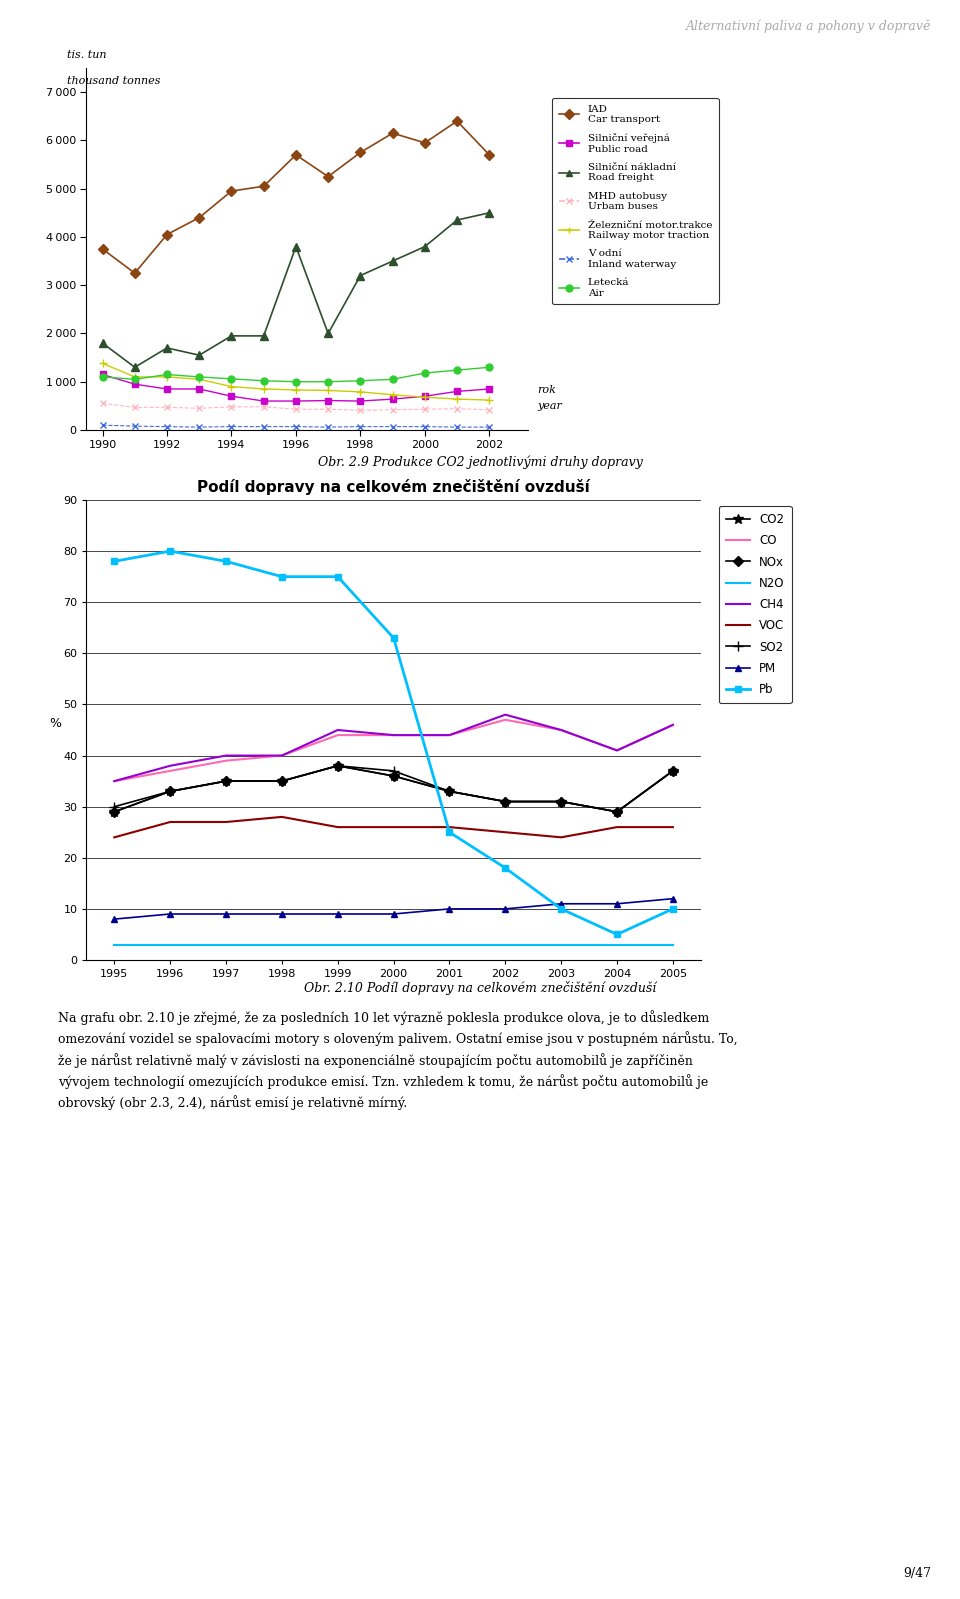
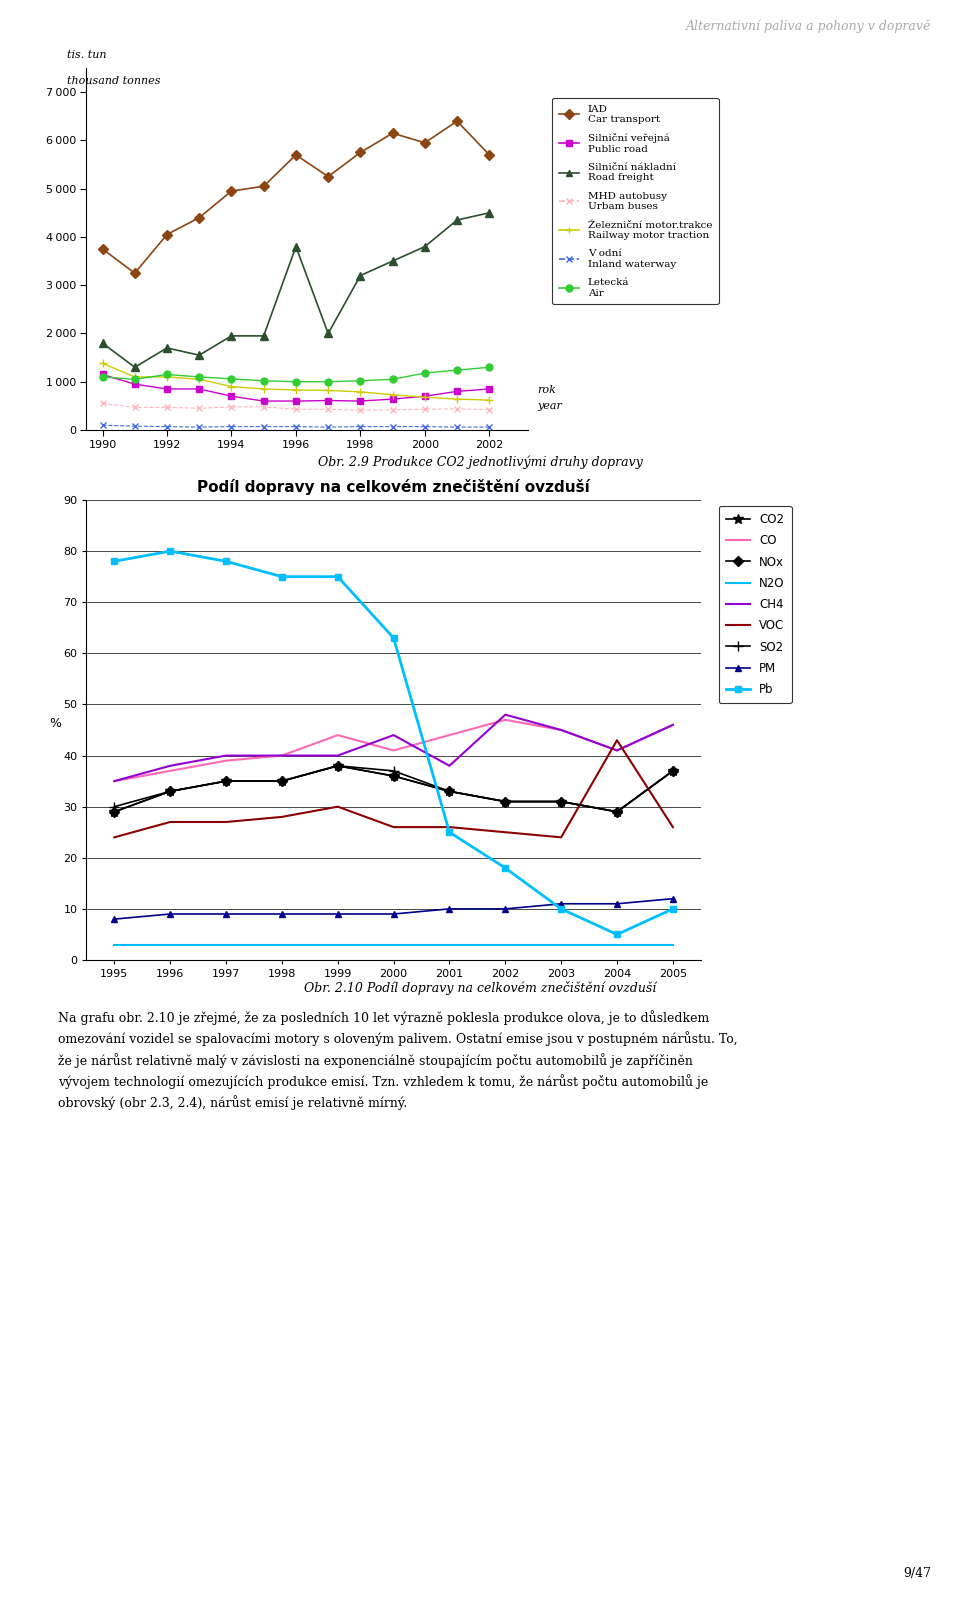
Podíl dopravy na celkovém znečištění ovzduší/CH4/1999: 45 -> 40
Podíl dopravy na celkovém znečištění ovzduší/VOC/1999: 26 -> 30
Podíl dopravy na celkovém znečištění ovzduší/CO/2000: 44 -> 41
Podíl dopravy na celkovém znečištění ovzduší/CH4/2001: 44 -> 38
Podíl dopravy na celkovém znečištění ovzduší/VOC/2004: 26 -> 43
